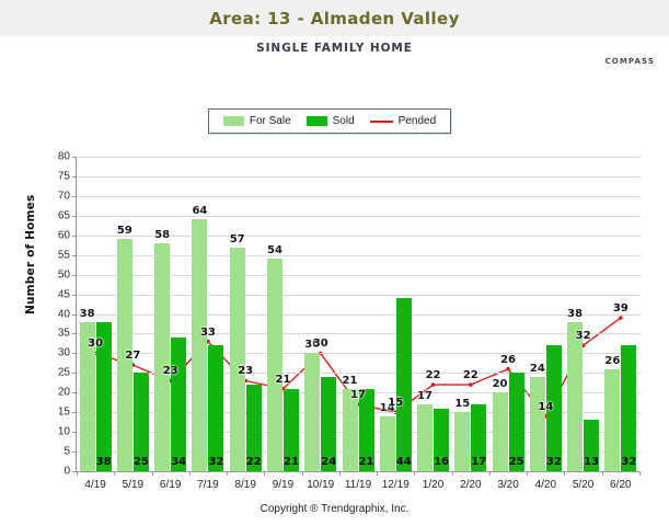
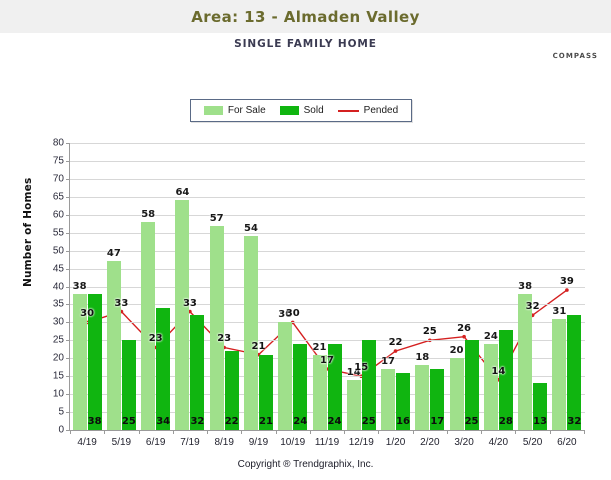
For Sale/5/19: 59 -> 47
Pended/5/19: 27 -> 33
Sold/11/19: 21 -> 24
Sold/12/19: 44 -> 25
For Sale/2/20: 15 -> 18
Pended/2/20: 22 -> 25
Sold/4/20: 32 -> 28
For Sale/6/20: 26 -> 31
